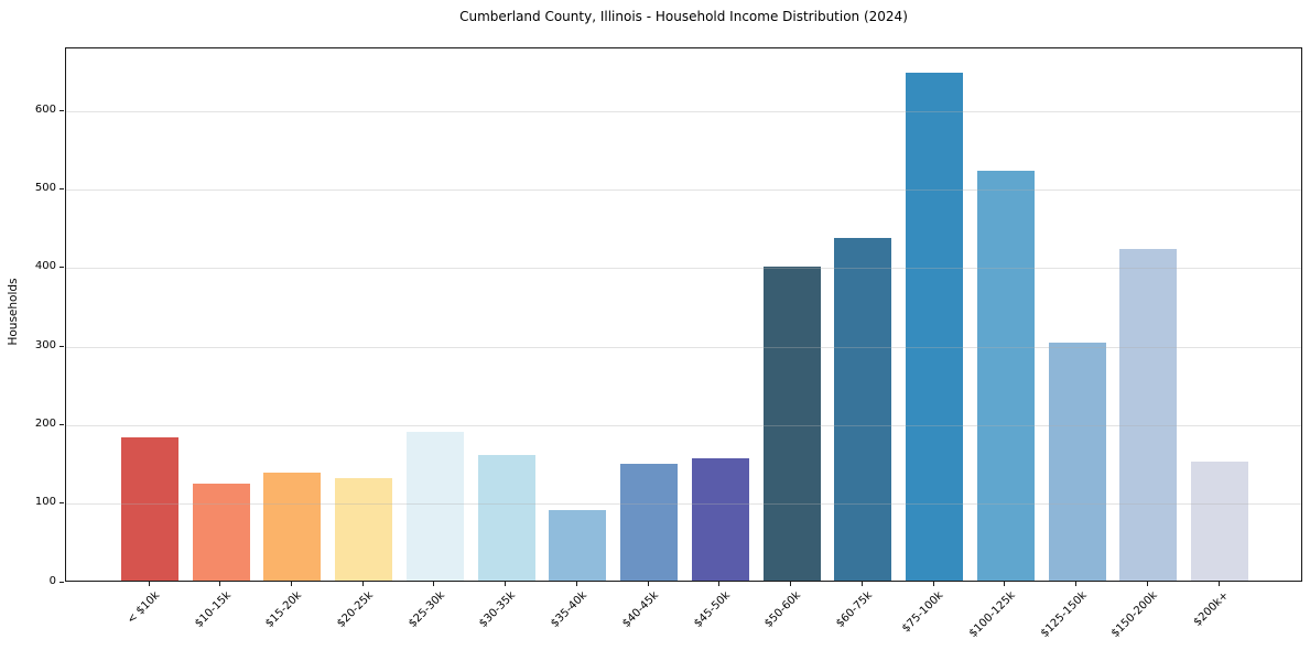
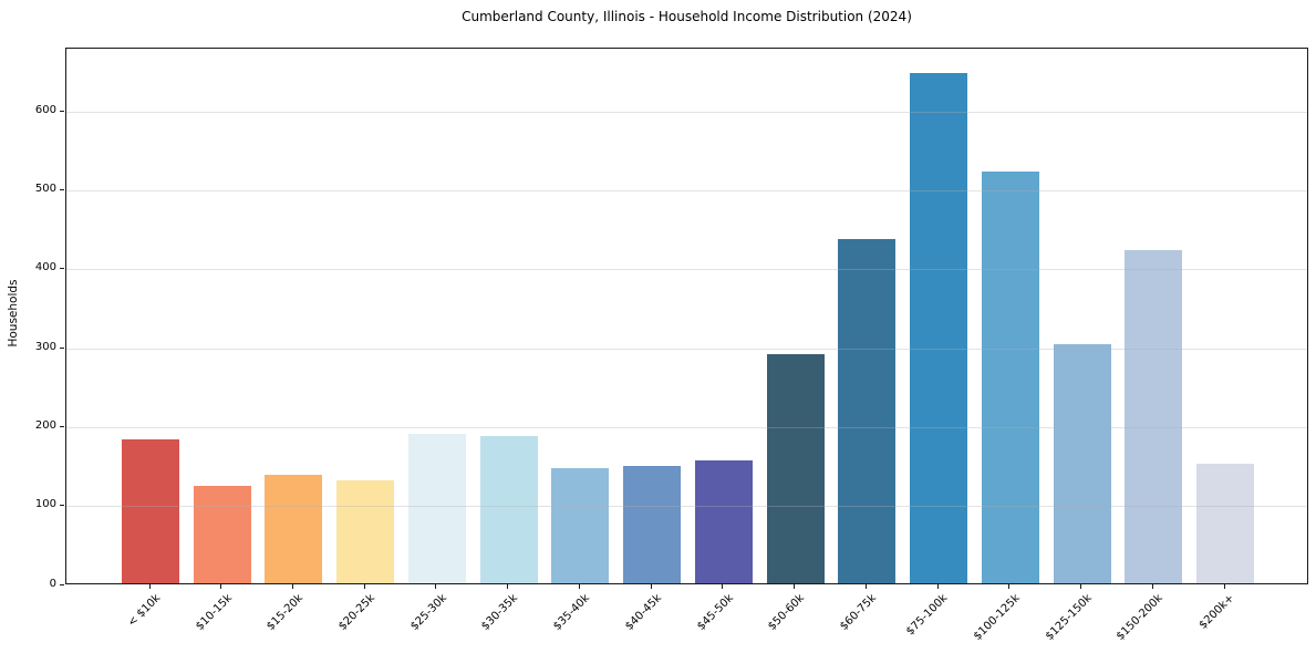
$30-35k: 160 -> 190
$35-40k: 90 -> 150
$50-60k: 400 -> 290
